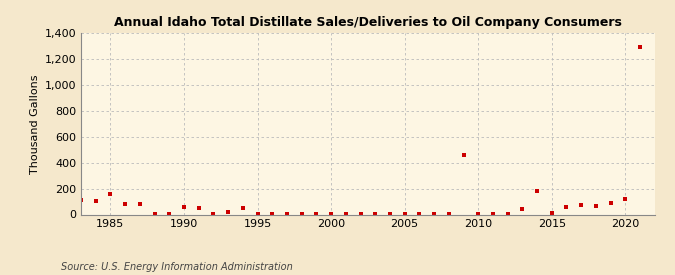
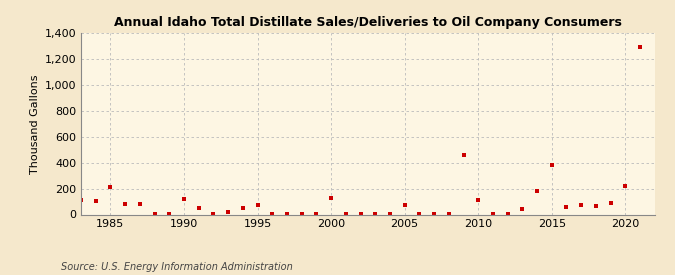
1985: 160 -> 210
1990: 60 -> 120
1995: 0 -> 70
2000: 0 -> 130
2005: 0 -> 70
2010: 0 -> 110
2015: 10 -> 380
2020: 120 -> 220
